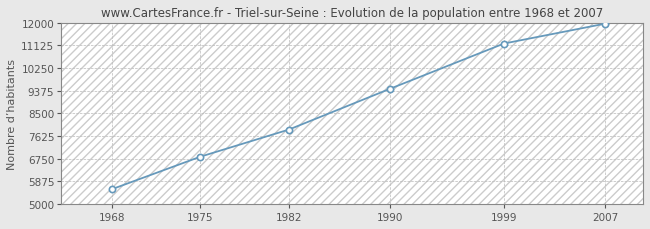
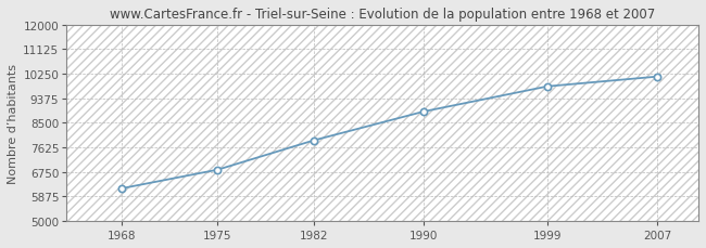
1968: 5560 -> 6150
1990: 9450 -> 8900
1999: 11200 -> 9800
2007: 11970 -> 10150
